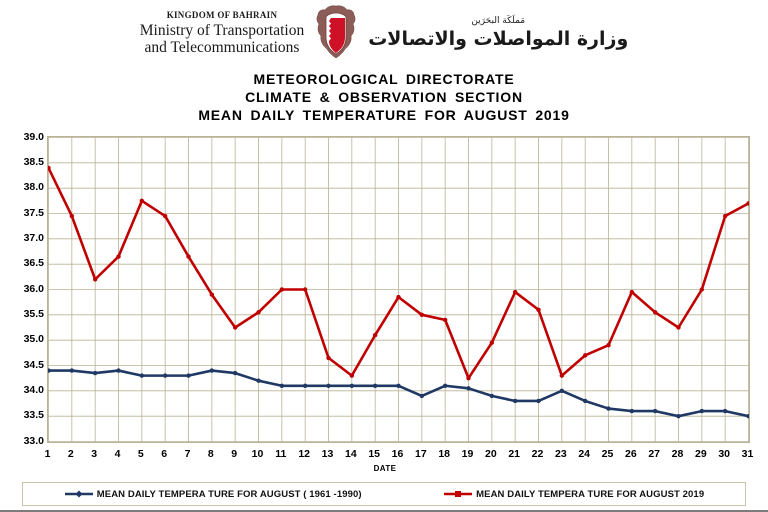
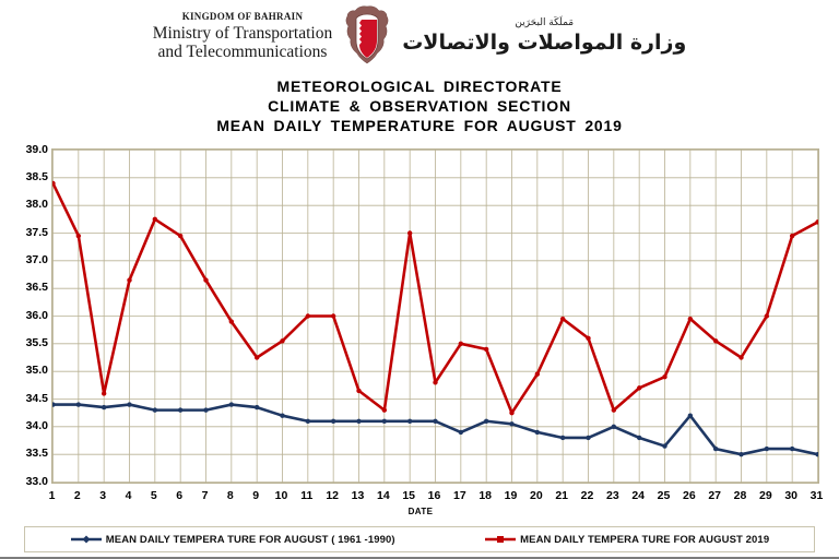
MEAN DAILY TEMPERA TURE FOR AUGUST 2019/3: 36.2 -> 34.6
MEAN DAILY TEMPERA TURE FOR AUGUST 2019/15: 35.1 -> 37.5
MEAN DAILY TEMPERA TURE FOR AUGUST 2019/16: 35.9 -> 34.8
MEAN DAILY TEMPERA TURE FOR AUGUST ( 1961 -1990)/26: 33.6 -> 34.2
